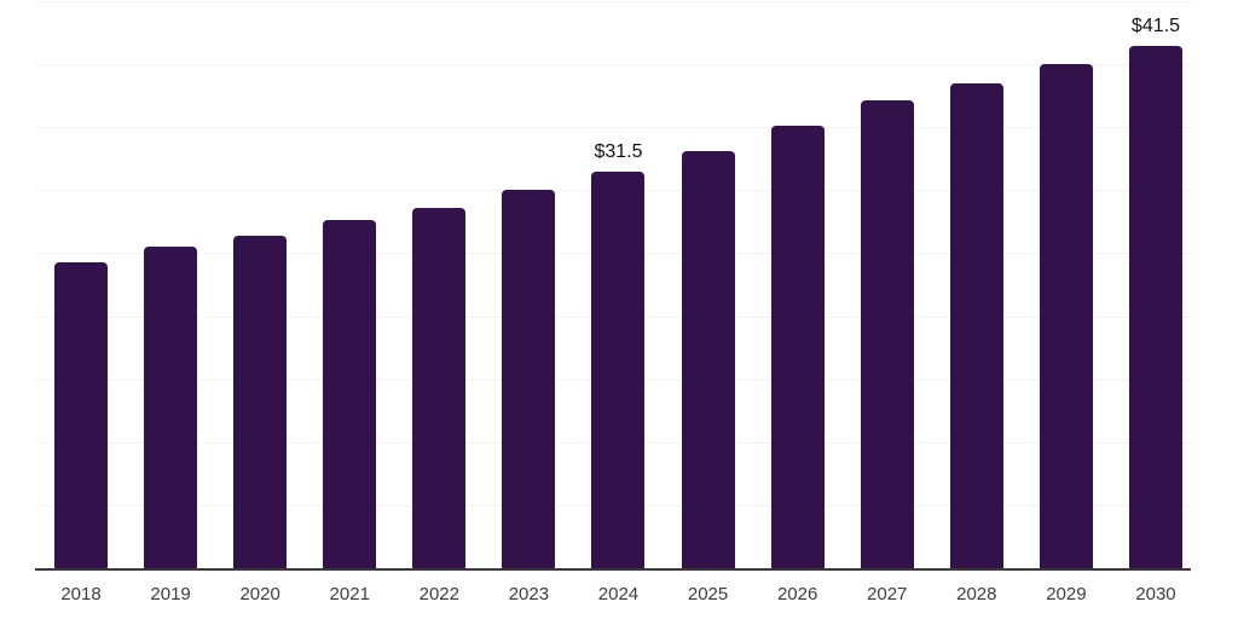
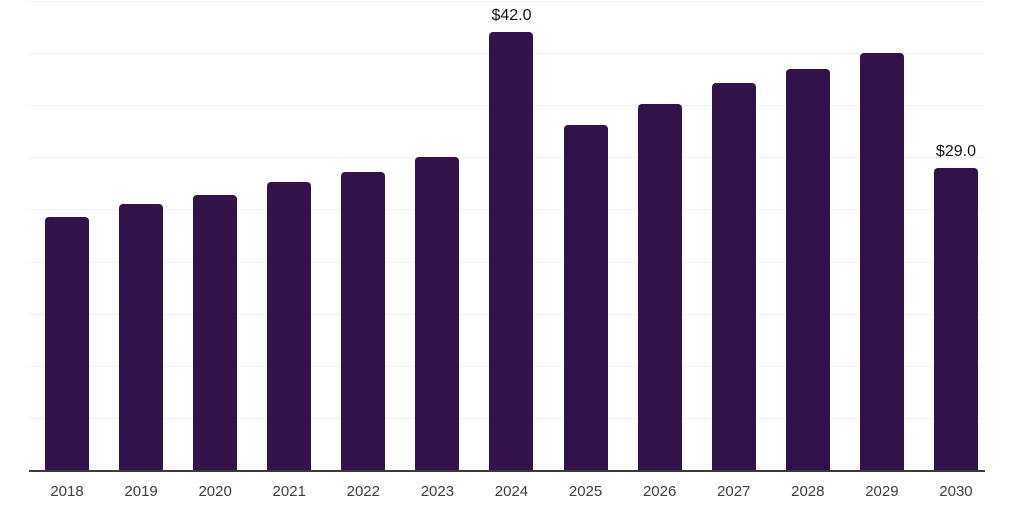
2024: $31.5 -> $42.0
2030: $41.5 -> $29.0
